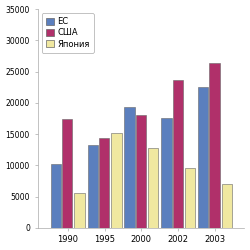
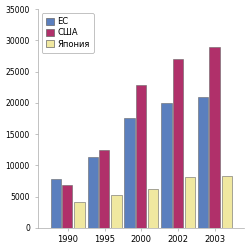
ЕС/1990: 10200 -> 7800
США/1990: 17400 -> 6900
Япония/1990: 5600 -> 4200
ЕС/1995: 13200 -> 11400
США/1995: 14400 -> 12500
Япония/1995: 15200 -> 5200
ЕС/2000: 19400 -> 17500
США/2000: 18000 -> 22800
Япония/2000: 12800 -> 6200
ЕС/2002: 17600 -> 20000
США/2002: 23600 -> 27000
Япония/2002: 9600 -> 8100
ЕС/2003: 22600 -> 21000
США/2003: 26400 -> 29000
Япония/2003: 7000 -> 8300
